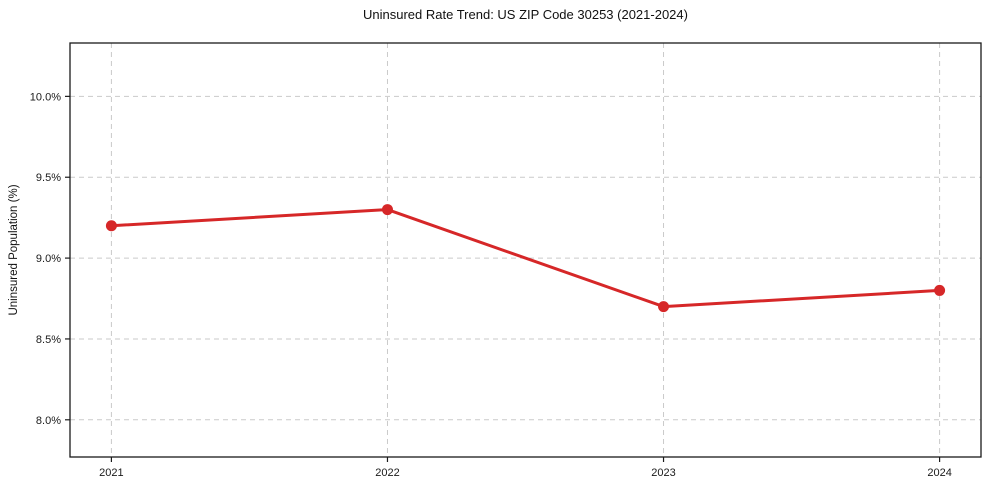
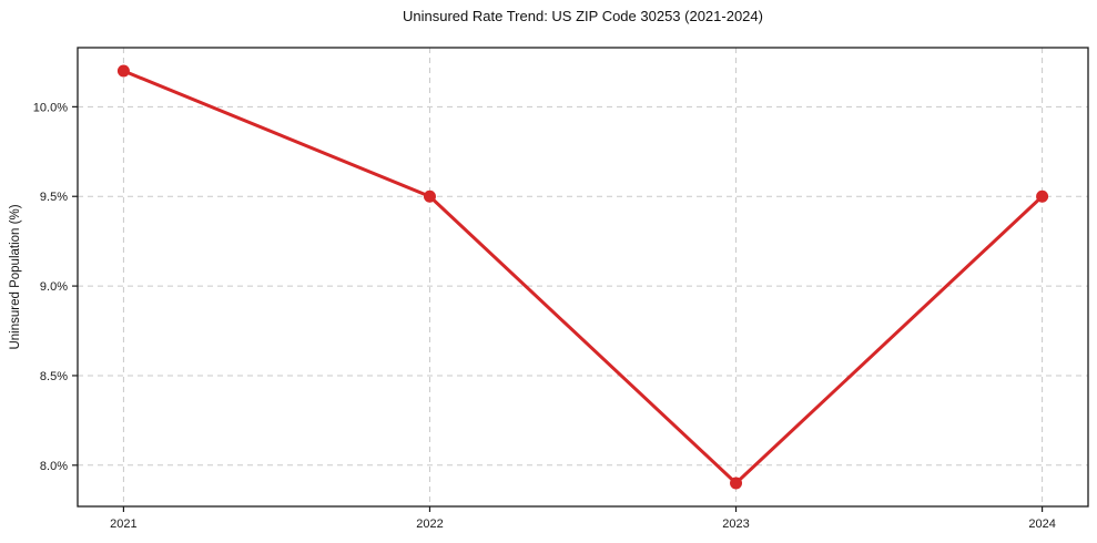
2021: 9.2% -> 10.2%
2022: 9.3% -> 9.5%
2023: 8.7% -> 7.9%
2024: 8.8% -> 9.5%
